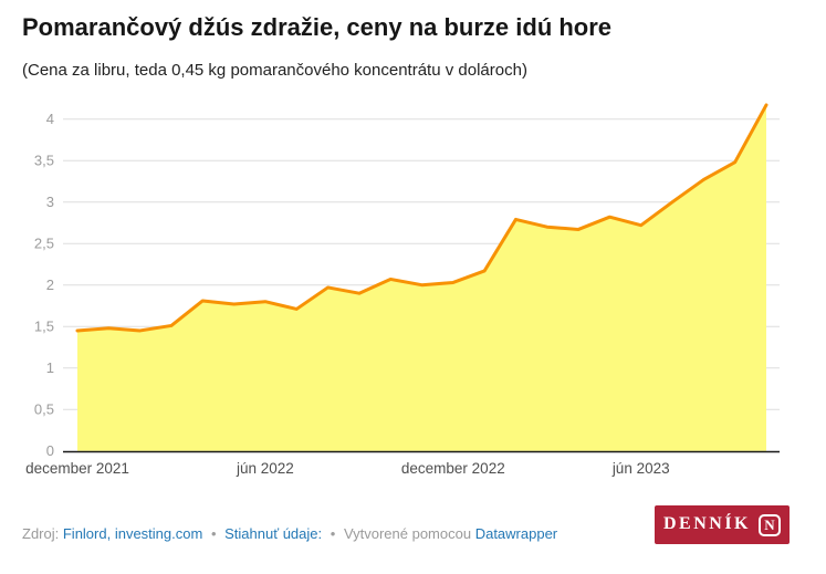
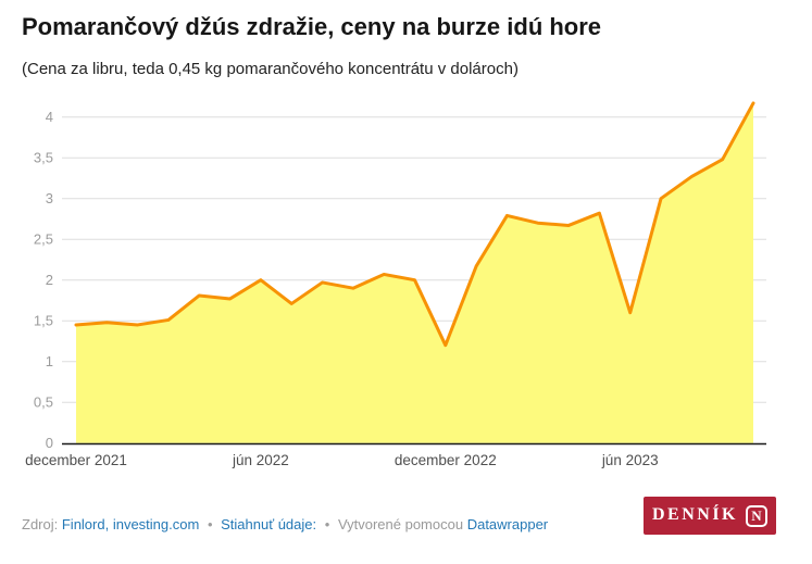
jún 2022: 1.8 -> 2.0
december 2022: 2.0 -> 1.2
jún 2023: 2.7 -> 1.6
